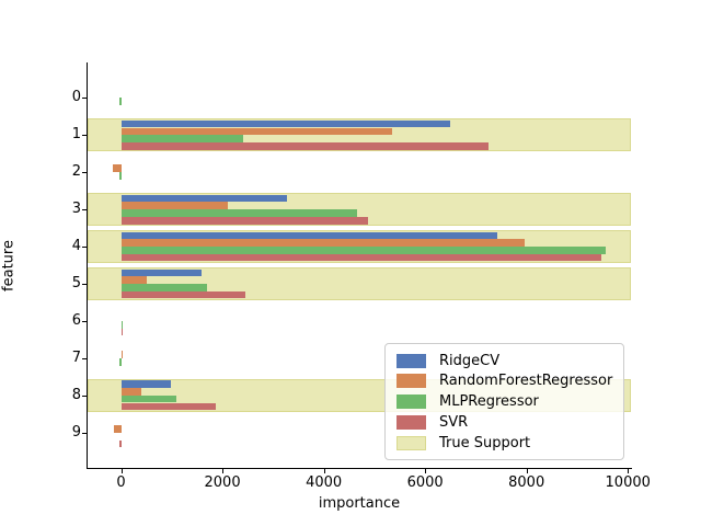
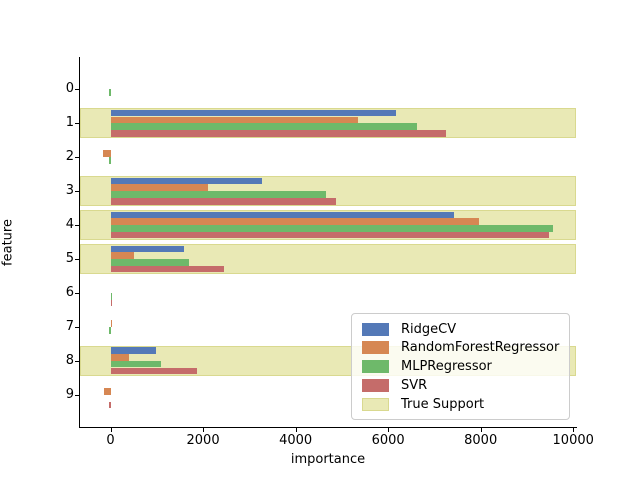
RidgeCV/1: 6500 -> 6200
MLPRegressor/1: 2400 -> 6600
